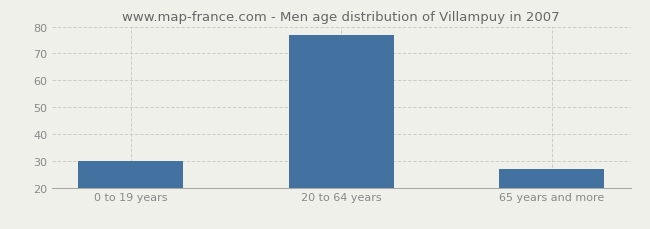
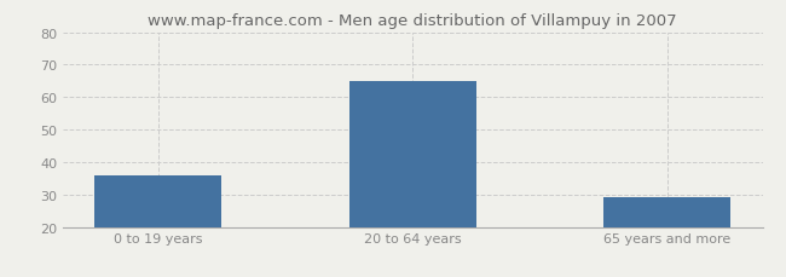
0 to 19 years: 30 -> 36
20 to 64 years: 77 -> 65
65 years and more: 27 -> 29
